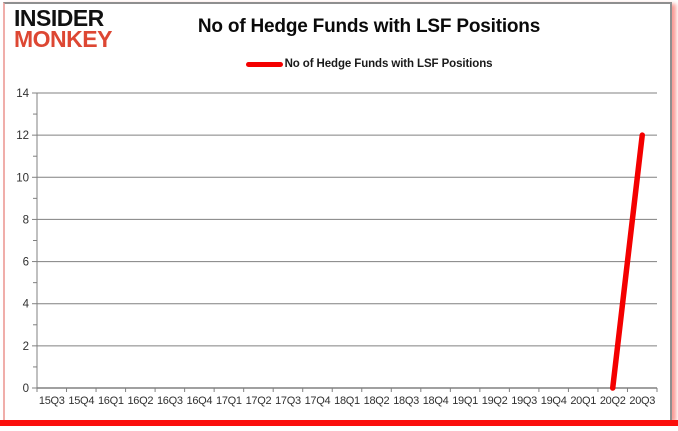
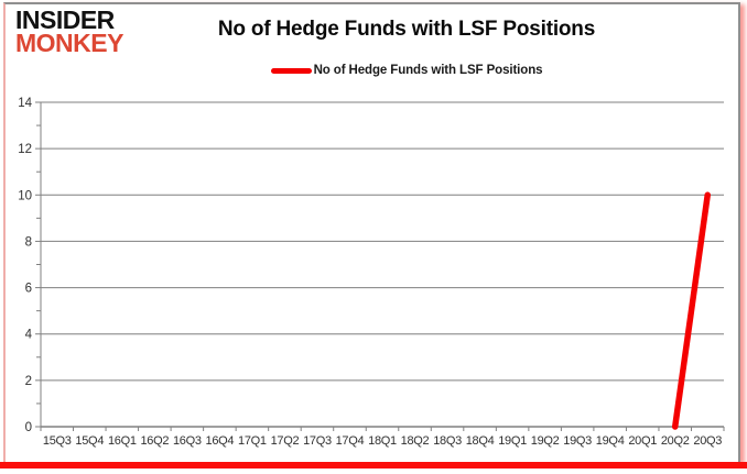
20Q3: 12 -> 10
